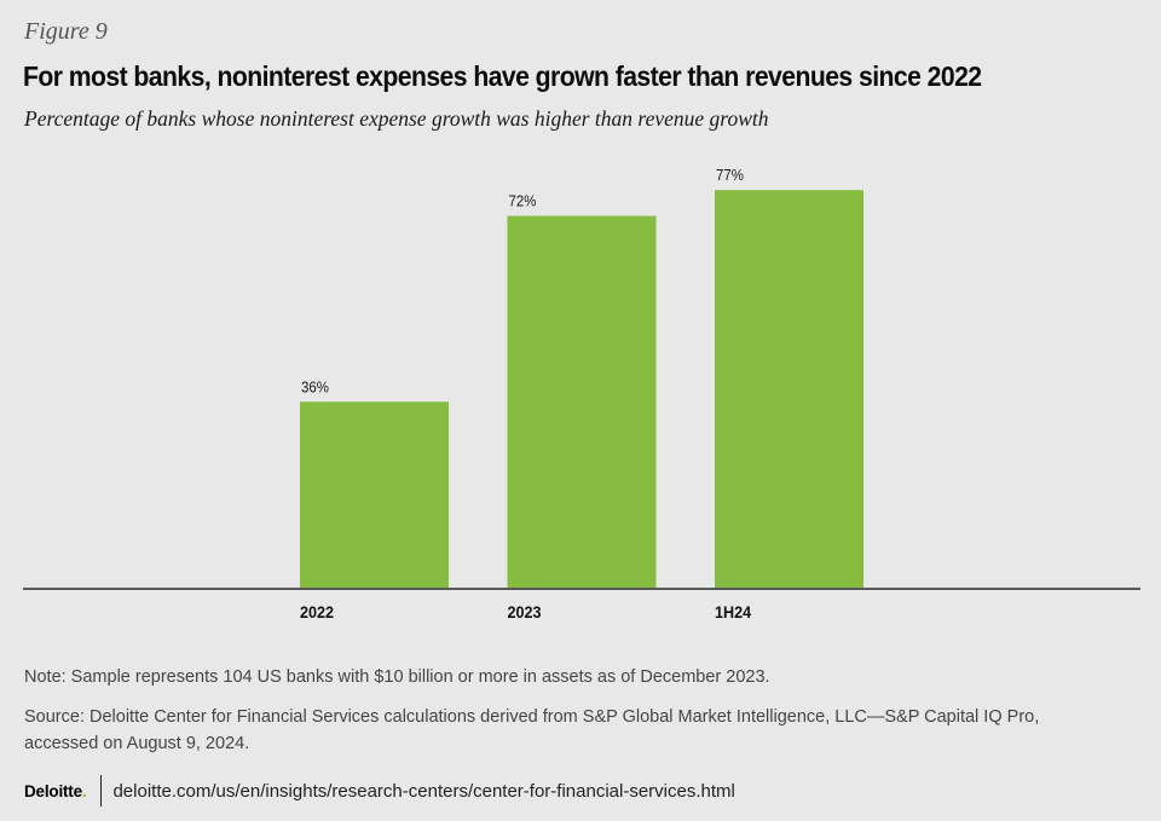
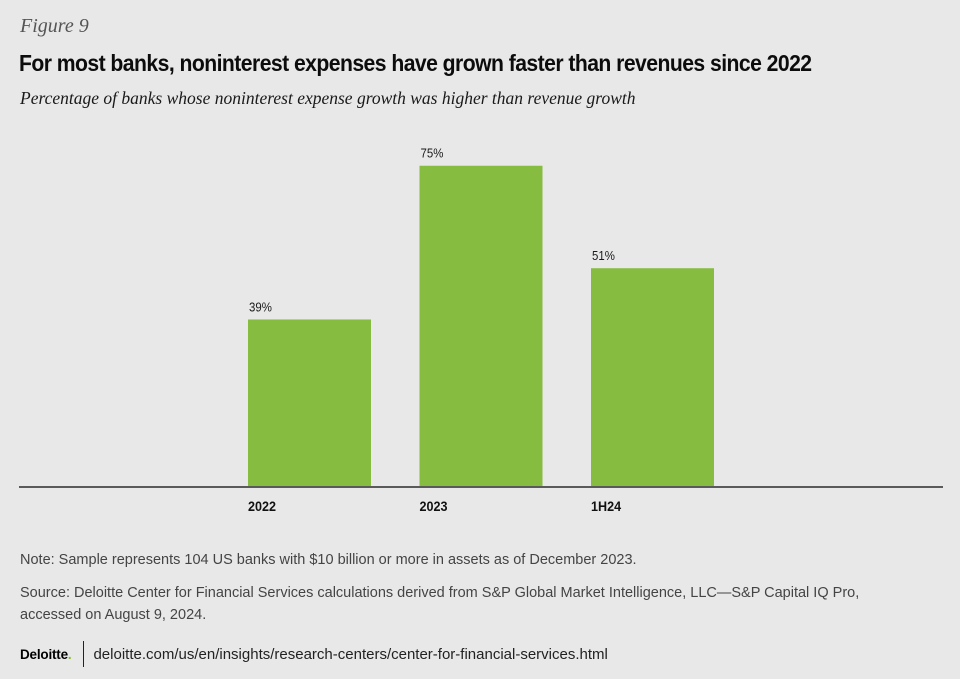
2022: 36% -> 39%
2023: 72% -> 75%
1H24: 77% -> 51%
